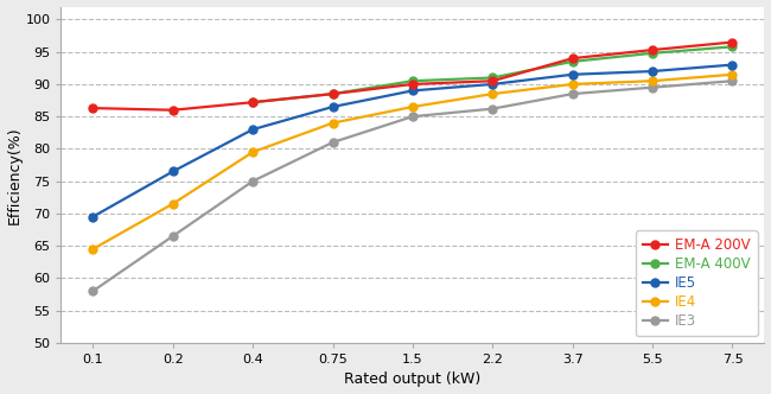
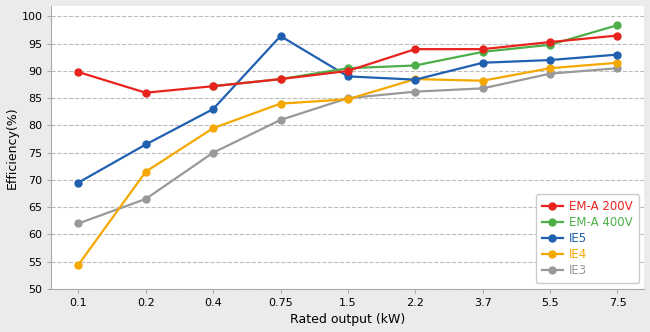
EM-A 200V/0.1: 86.3 -> 89.8
IE4/0.1: 64.5 -> 54.4
IE3/0.1: 58.0 -> 62.0
IE5/0.75: 86.5 -> 96.4
IE4/1.5: 86.5 -> 84.8
EM-A 200V/2.2: 90.5 -> 94.0
IE5/2.2: 90.0 -> 88.4
IE4/3.7: 90.0 -> 88.2
IE3/3.7: 88.5 -> 86.8
EM-A 400V/7.5: 95.8 -> 98.4
